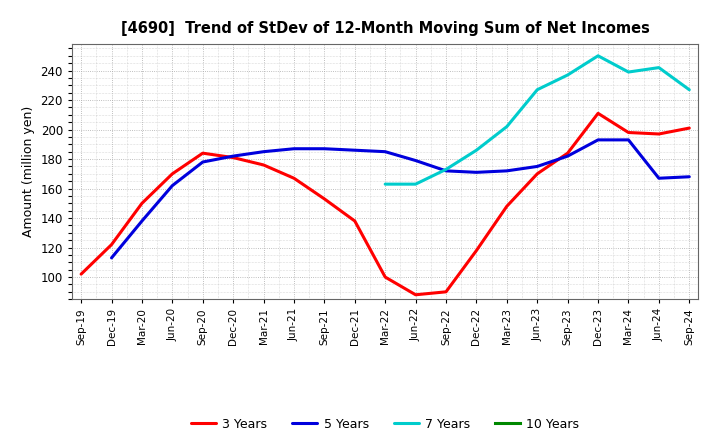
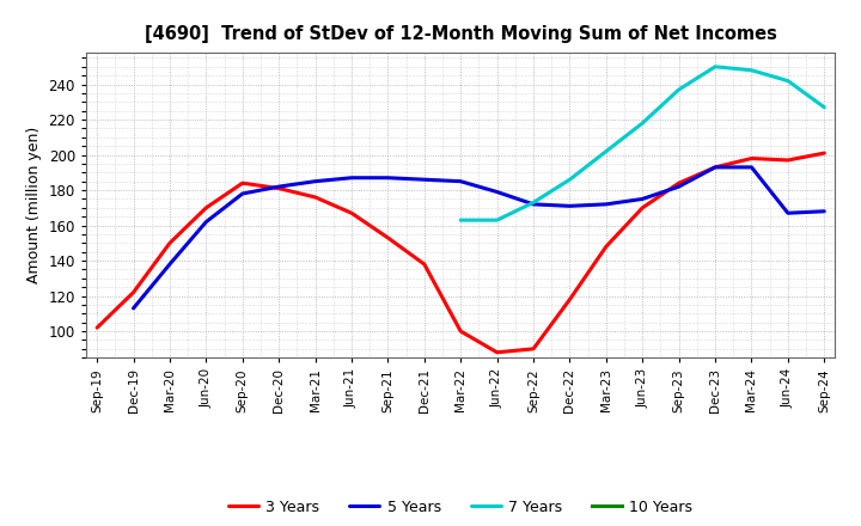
7 Years/Jun-23: 227 -> 218
3 Years/Dec-23: 211 -> 193
7 Years/Mar-24: 239 -> 248
